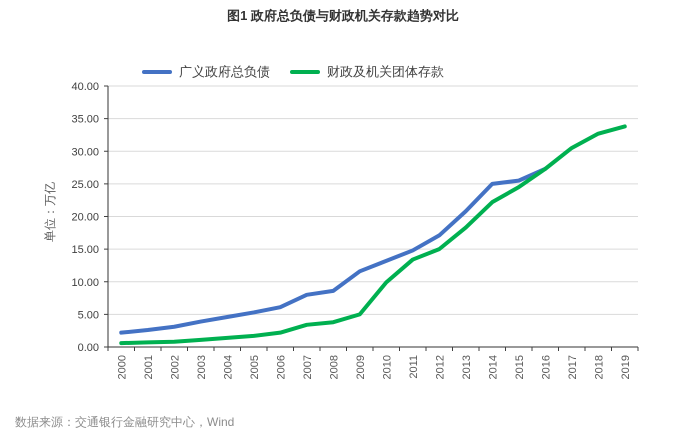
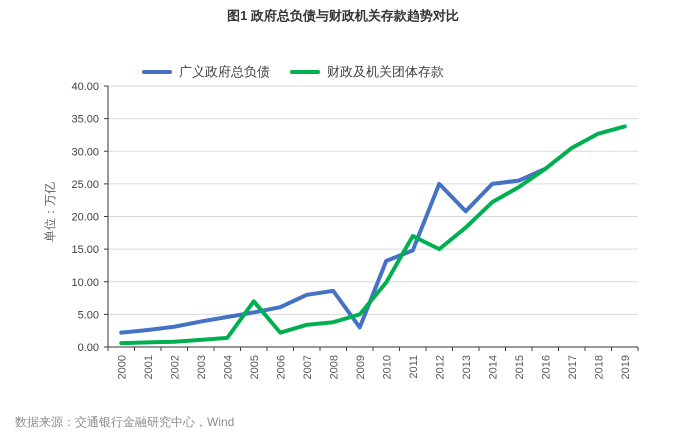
财政及机关团体存款/2005: 2 -> 7
广义政府总负债/2009: 12 -> 3
财政及机关团体存款/2011: 13 -> 17
广义政府总负债/2012: 17 -> 25
